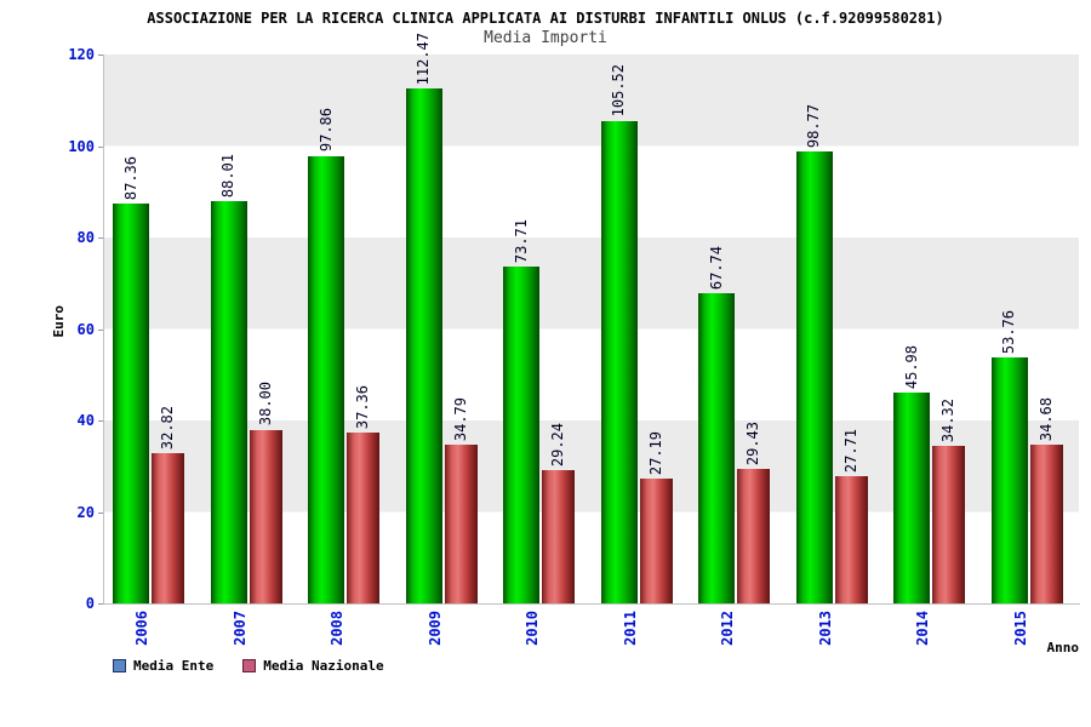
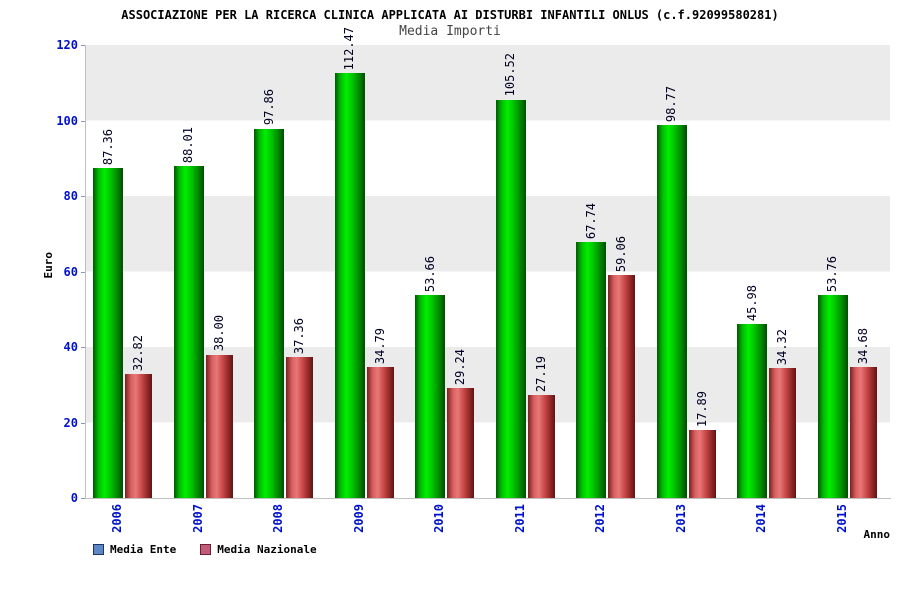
Media Ente/2010: 73.71 -> 53.66
Media Nazionale/2012: 29.43 -> 59.06
Media Nazionale/2013: 27.71 -> 17.89
